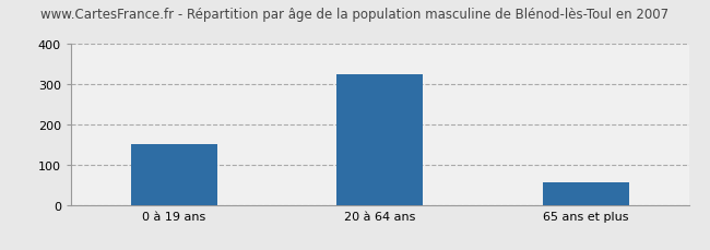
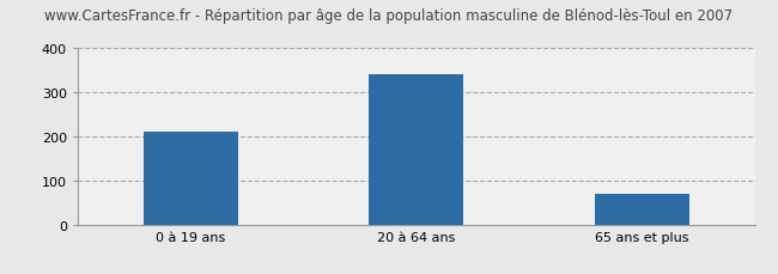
0 à 19 ans: 150 -> 210
20 à 64 ans: 325 -> 340
65 ans et plus: 55 -> 70
